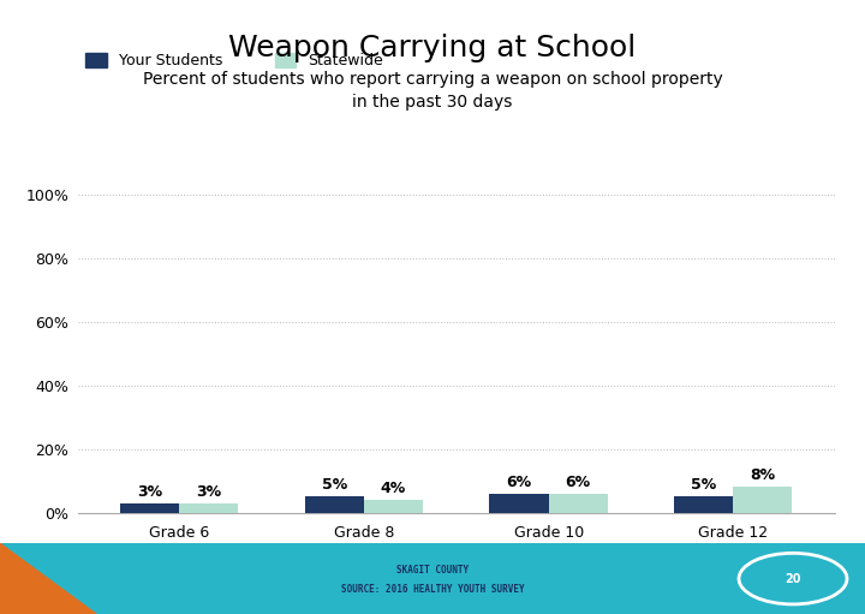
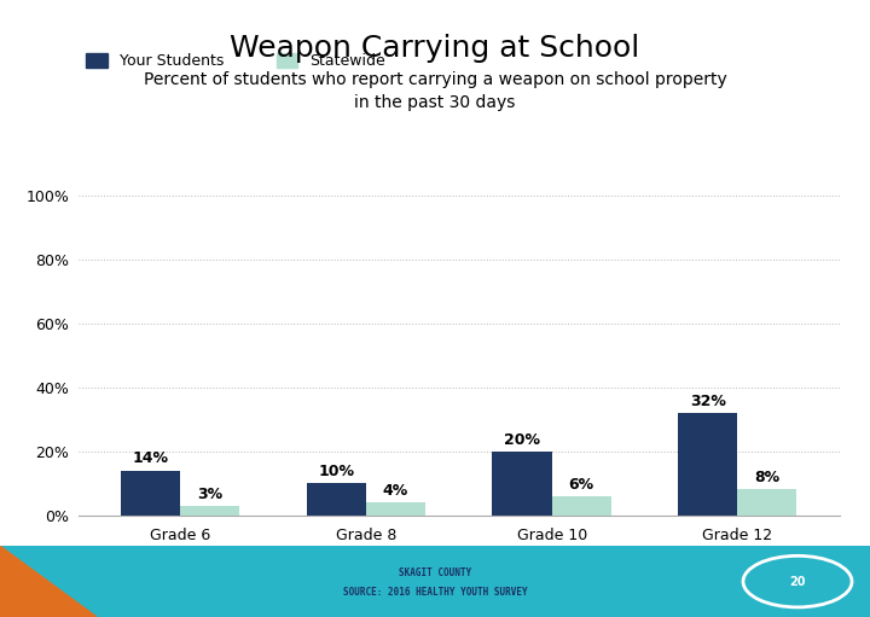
Your Students/Grade 6: 3% -> 14%
Your Students/Grade 8: 5% -> 10%
Your Students/Grade 10: 6% -> 20%
Your Students/Grade 12: 5% -> 32%
